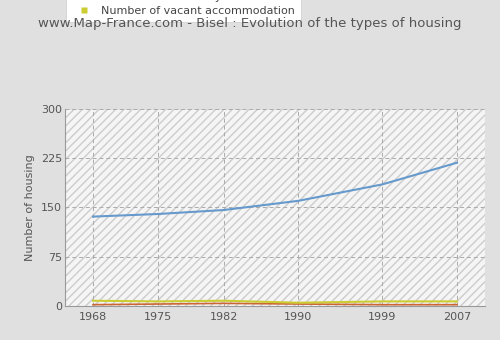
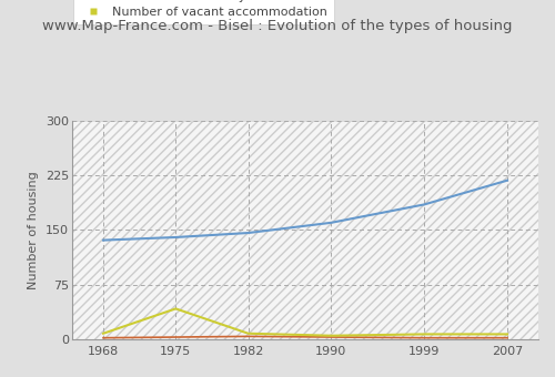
Number of vacant accommodation/1975: 7 -> 42
